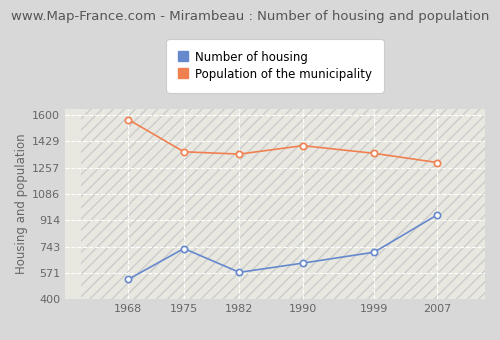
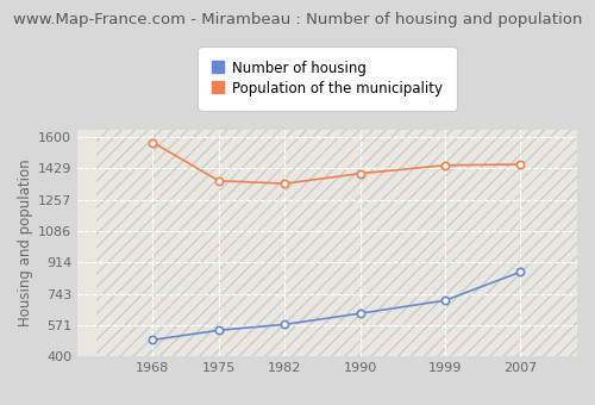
Number of housing/1968: 530 -> 490
Number of housing/1975: 730 -> 540
Population of the municipality/1999: 1350 -> 1440
Number of housing/2007: 950 -> 860
Population of the municipality/2007: 1290 -> 1450
